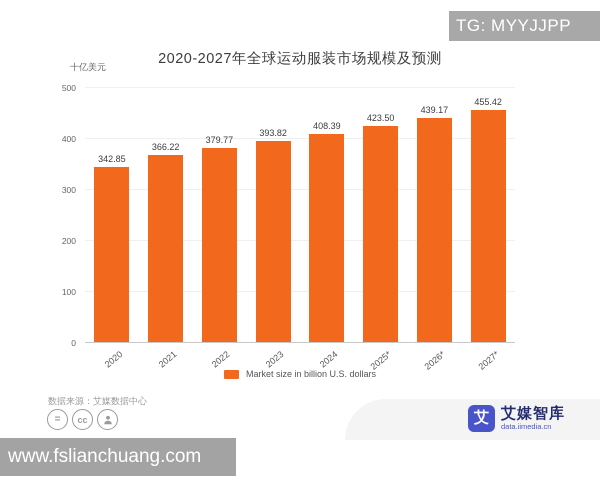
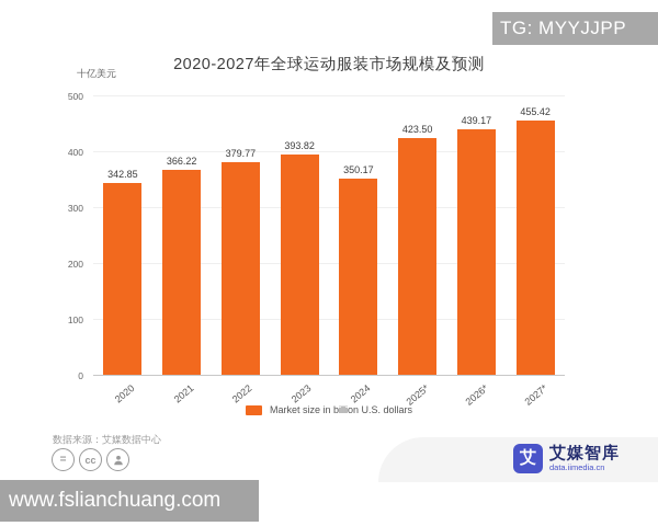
2024: 408.39 -> 350.17
